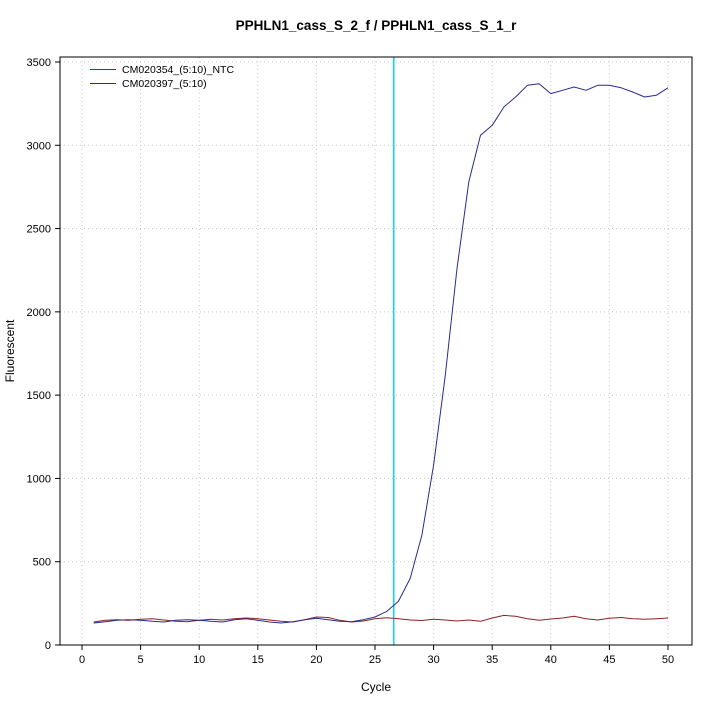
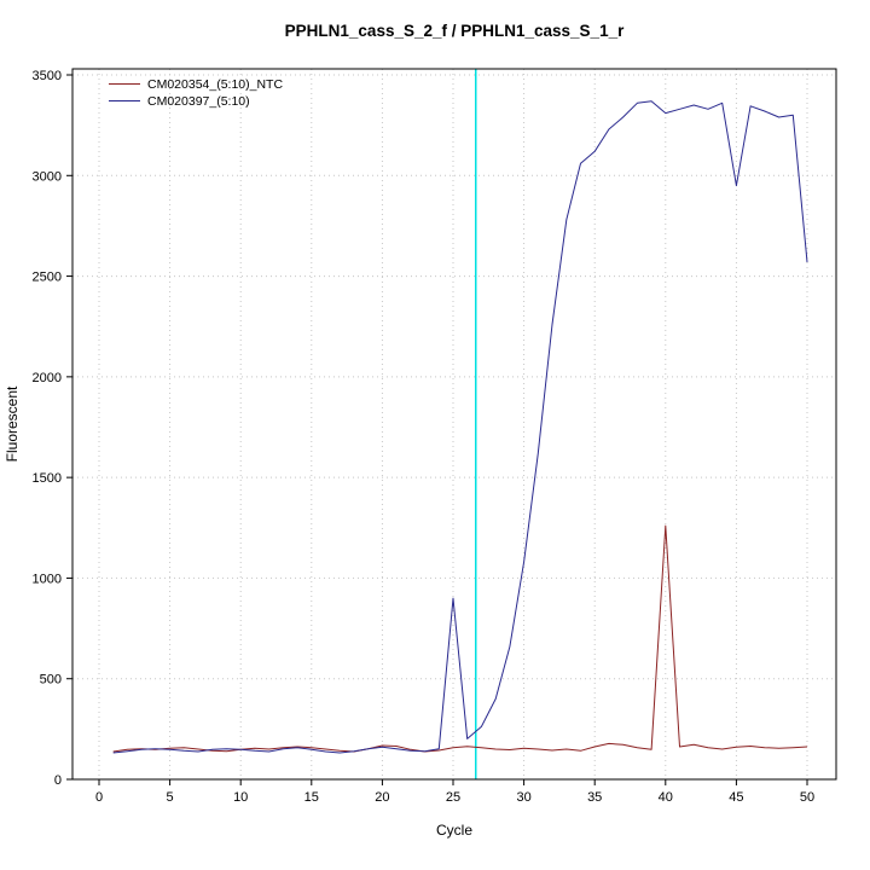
CM020397_(5:10)/25: 170 -> 900
CM020354_(5:10)_NTC/40: 160 -> 1260
CM020397_(5:10)/45: 3360 -> 2950
CM020397_(5:10)/50: 3340 -> 2570
